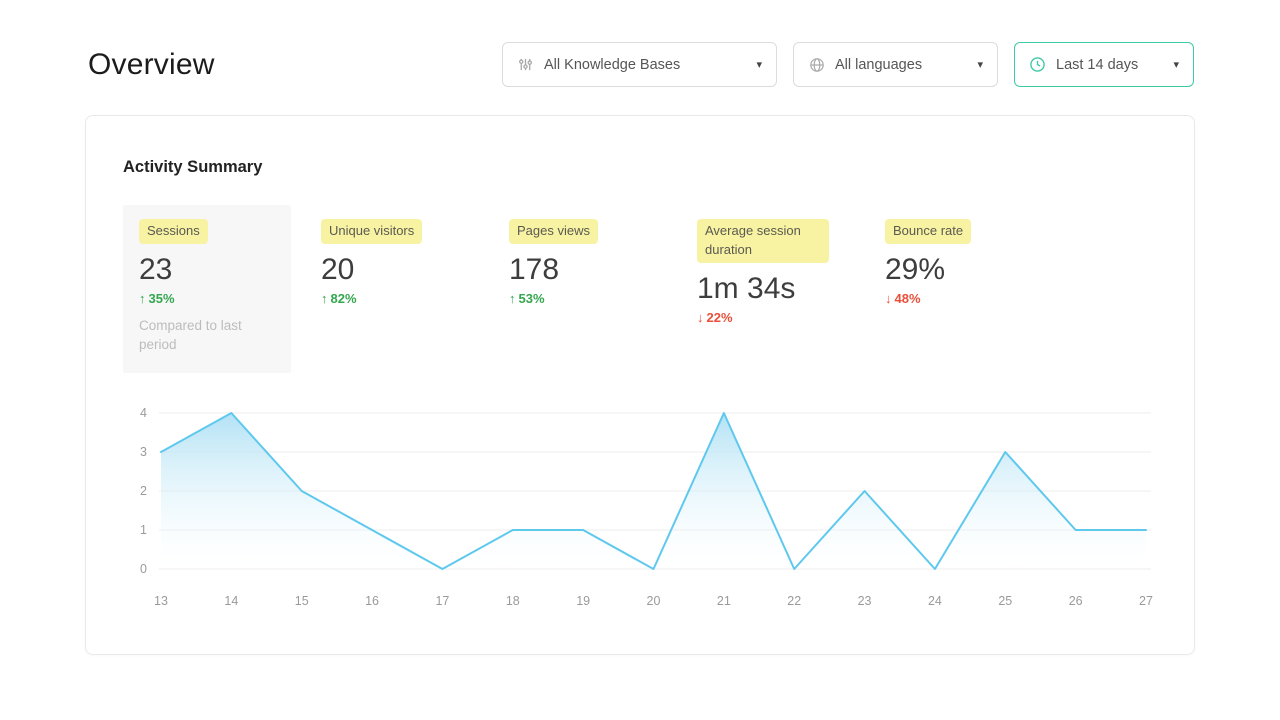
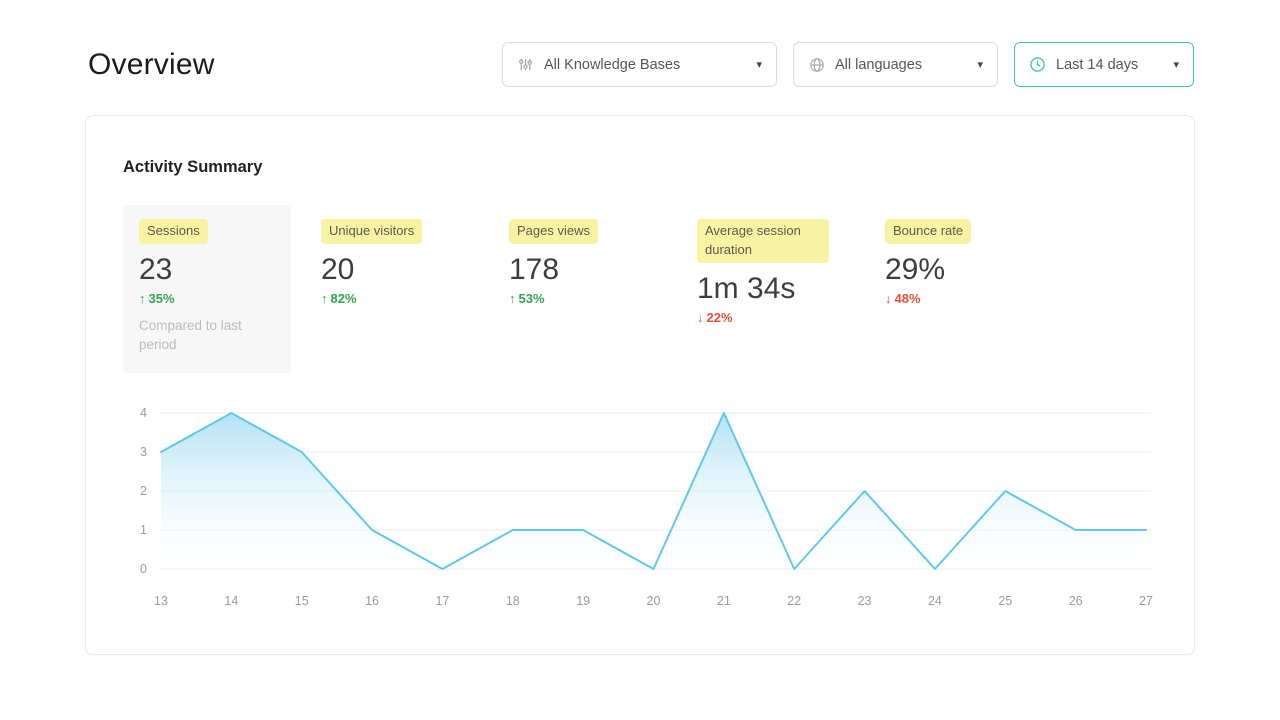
15: 2 -> 3
25: 3 -> 2
